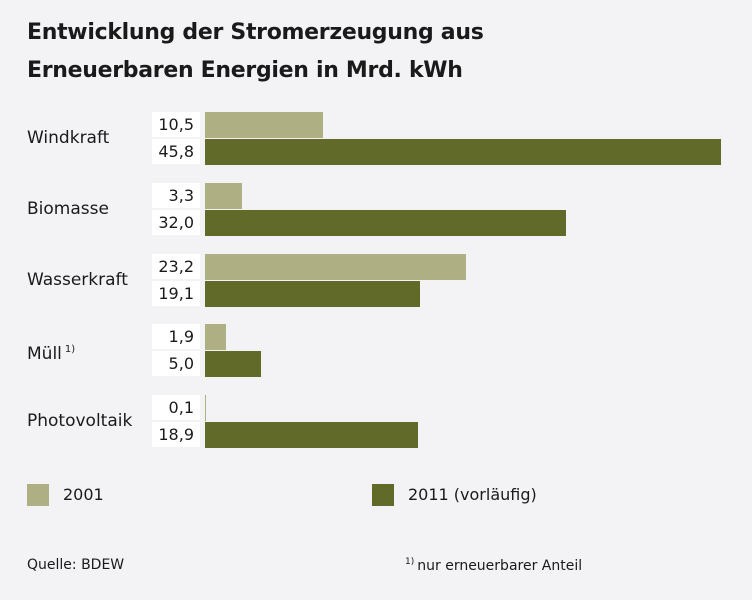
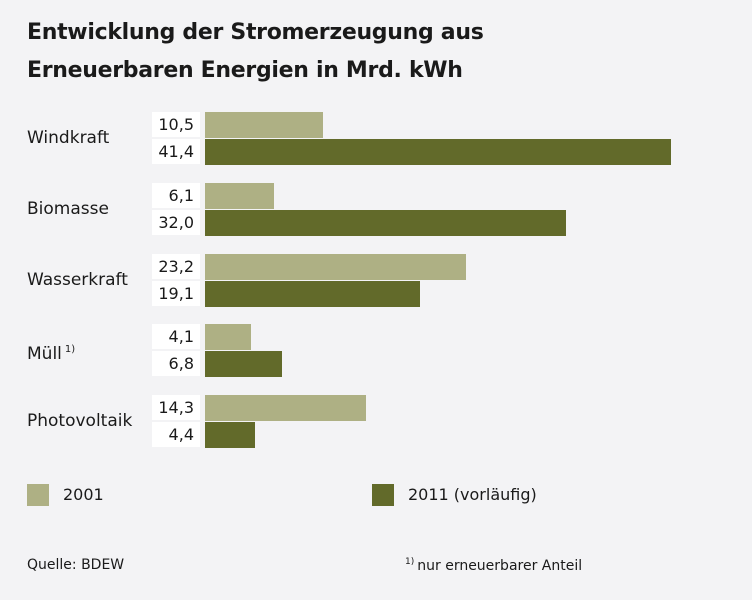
2011 (vorläufig)/Windkraft: 45,8 -> 41,4
2001/Biomasse: 3,3 -> 6,1
2001/Müll: 1,9 -> 4,1
2011 (vorläufig)/Müll: 5,0 -> 6,8
2001/Photovoltaik: 0,1 -> 14,3
2011 (vorläufig)/Photovoltaik: 18,9 -> 4,4
